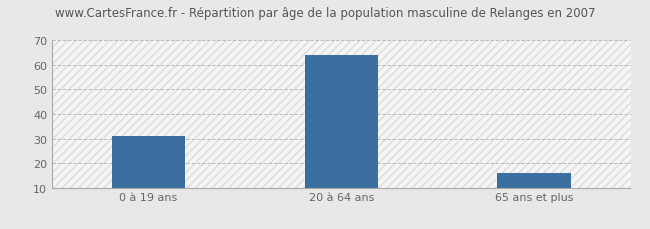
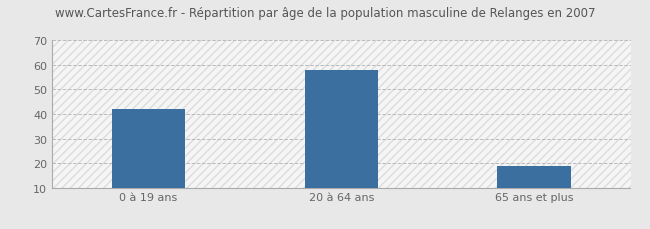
0 à 19 ans: 31 -> 42
20 à 64 ans: 64 -> 58
65 ans et plus: 16 -> 19
